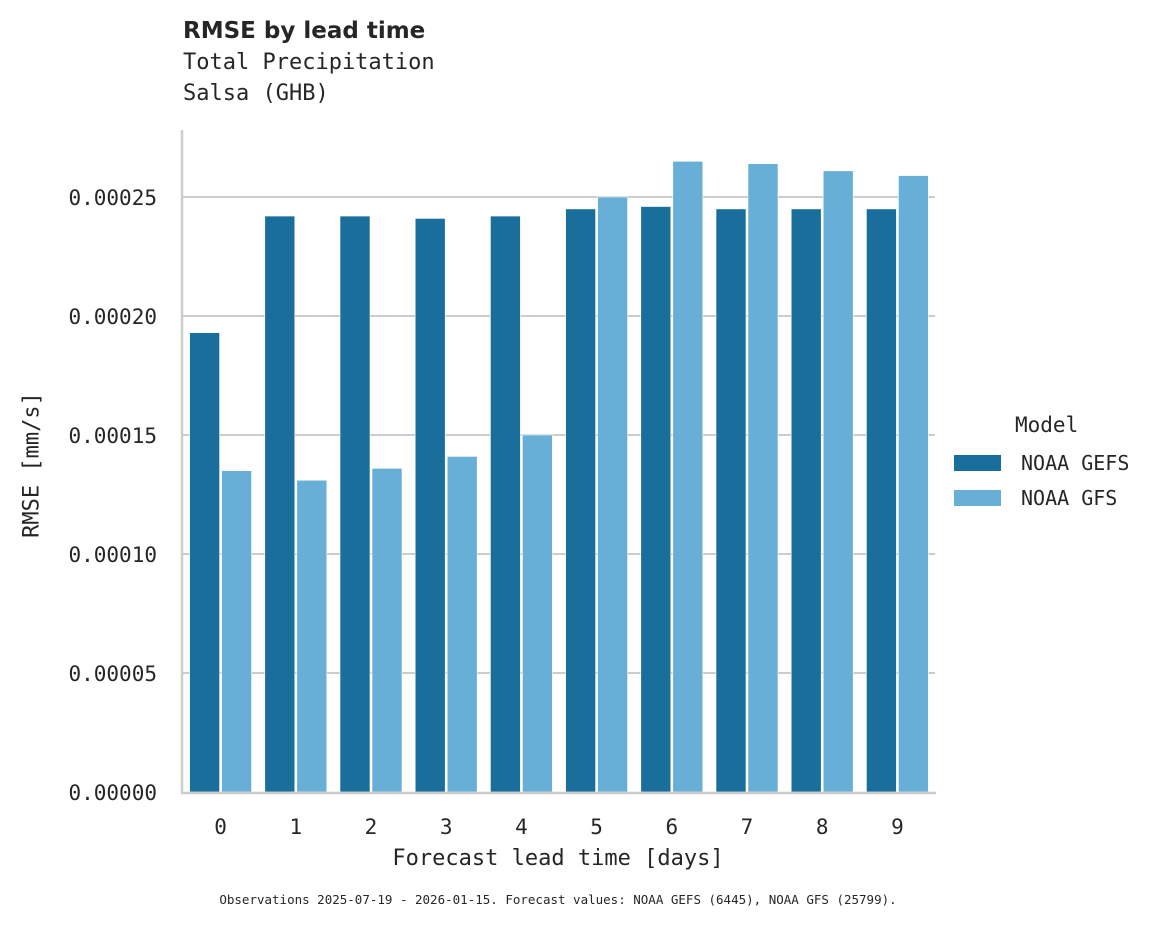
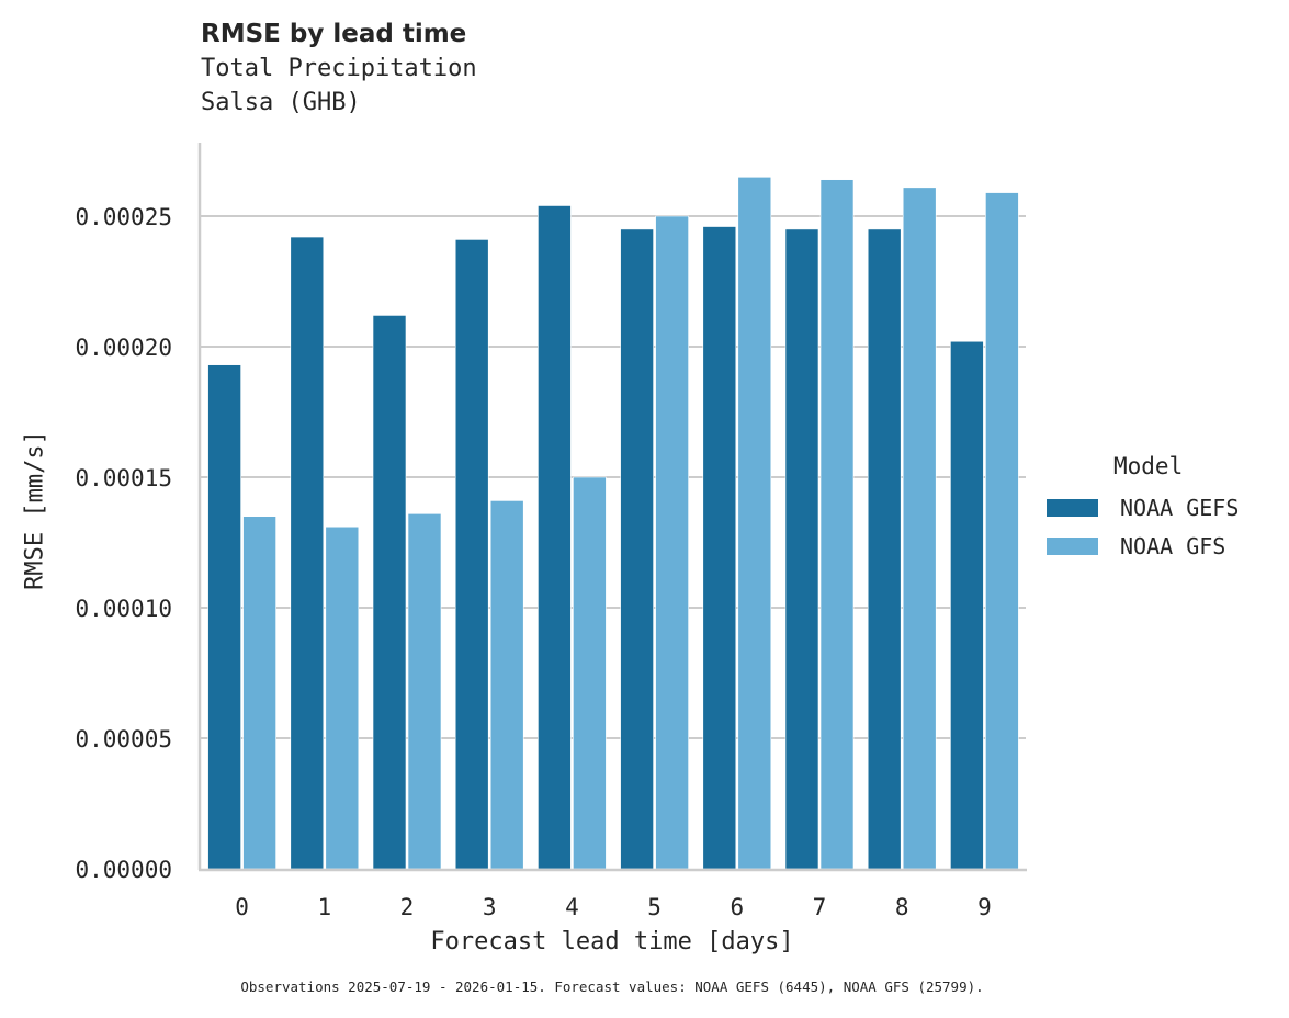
NOAA GEFS/2: 0.000242 -> 0.000212
NOAA GEFS/4: 0.000242 -> 0.000254
NOAA GEFS/9: 0.000245 -> 0.000202
